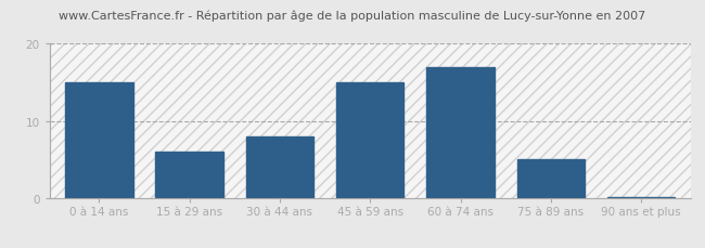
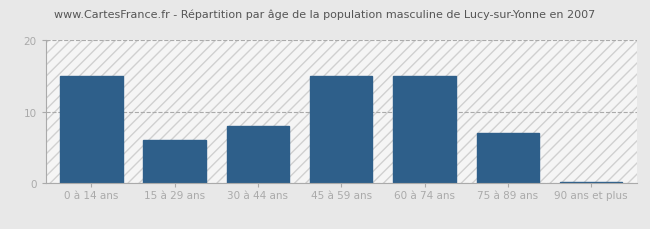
60 à 74 ans: 17.0 -> 15.0
75 à 89 ans: 5.0 -> 7.0
